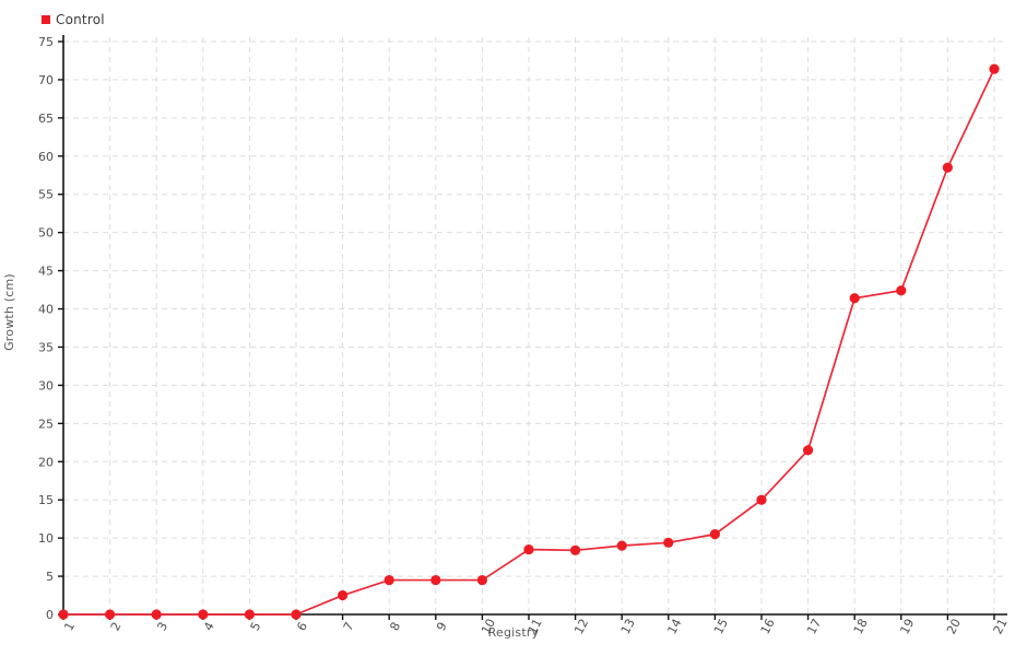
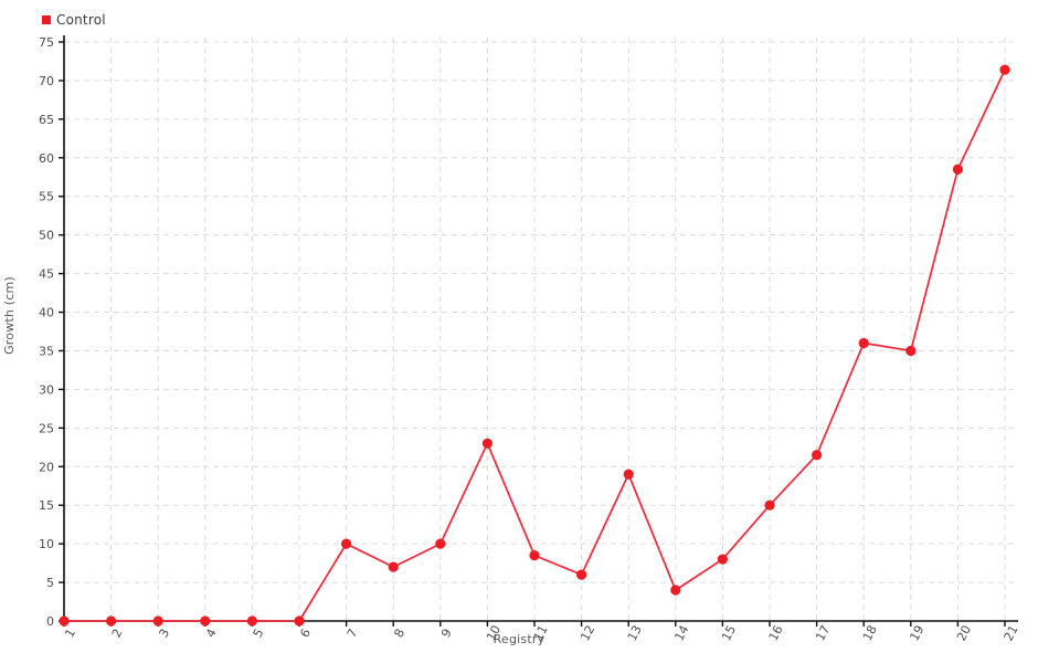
7: 2 -> 10
8: 4 -> 7
9: 4 -> 10
10: 4 -> 23
12: 8 -> 6
13: 9 -> 19
14: 9 -> 4
15: 10 -> 8
18: 41 -> 36
19: 42 -> 35
